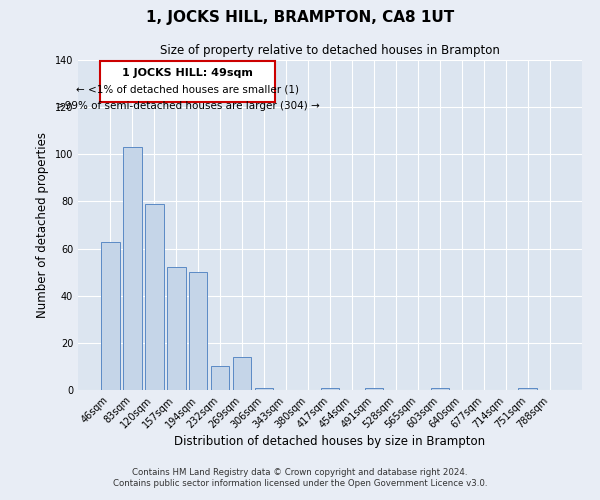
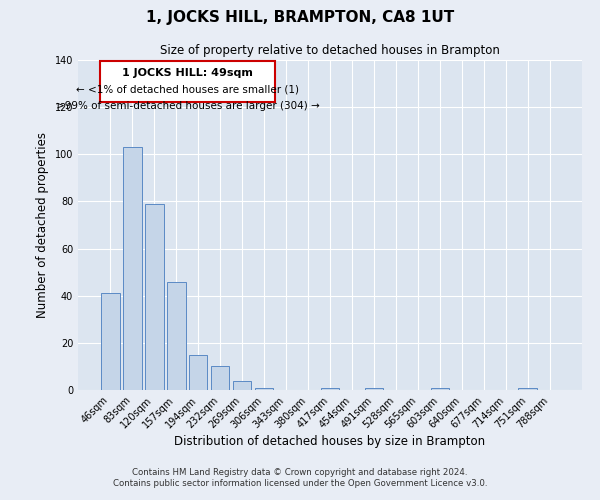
46sqm: 63 -> 41
157sqm: 52 -> 46
194sqm: 50 -> 15
269sqm: 14 -> 4
